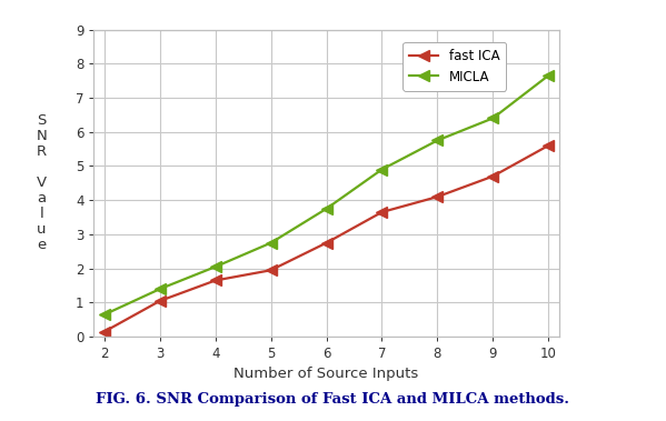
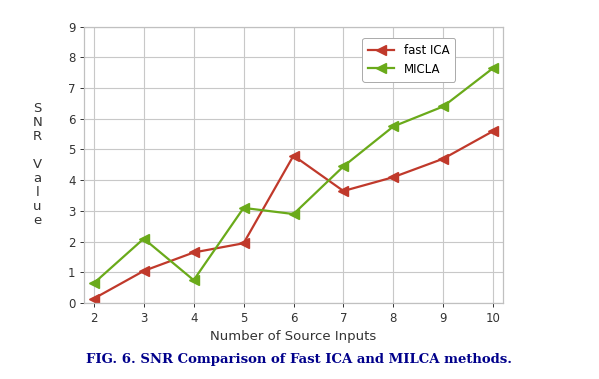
MICLA/3: 1.40 -> 2.10
MICLA/4: 2.05 -> 0.75
MICLA/5: 2.75 -> 3.10
fast ICA/6: 2.75 -> 4.80
MICLA/6: 3.75 -> 2.90
MICLA/7: 4.90 -> 4.45
